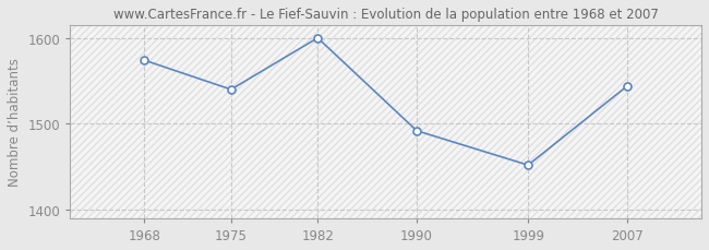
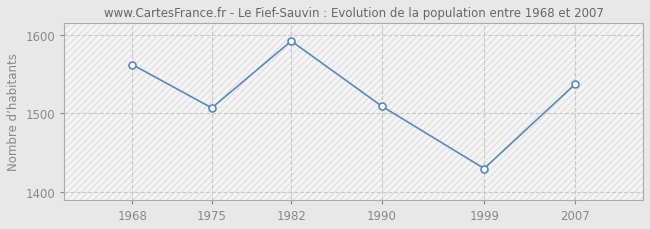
1968: 1574 -> 1562
1975: 1540 -> 1507
1982: 1600 -> 1592
1990: 1492 -> 1509
1999: 1452 -> 1430
2007: 1544 -> 1537
